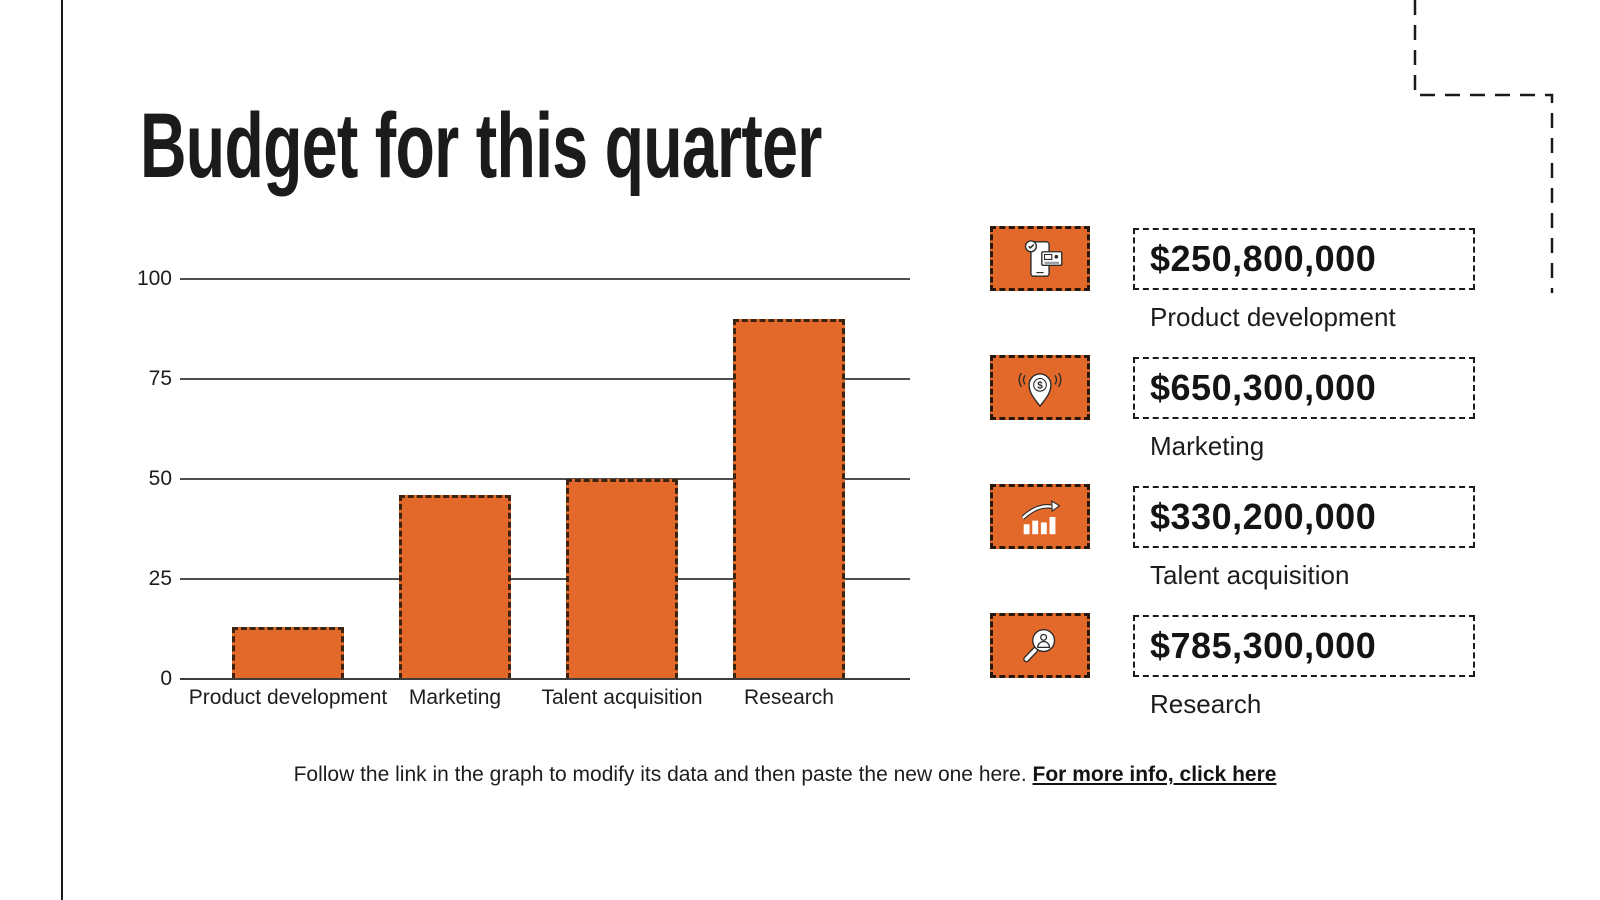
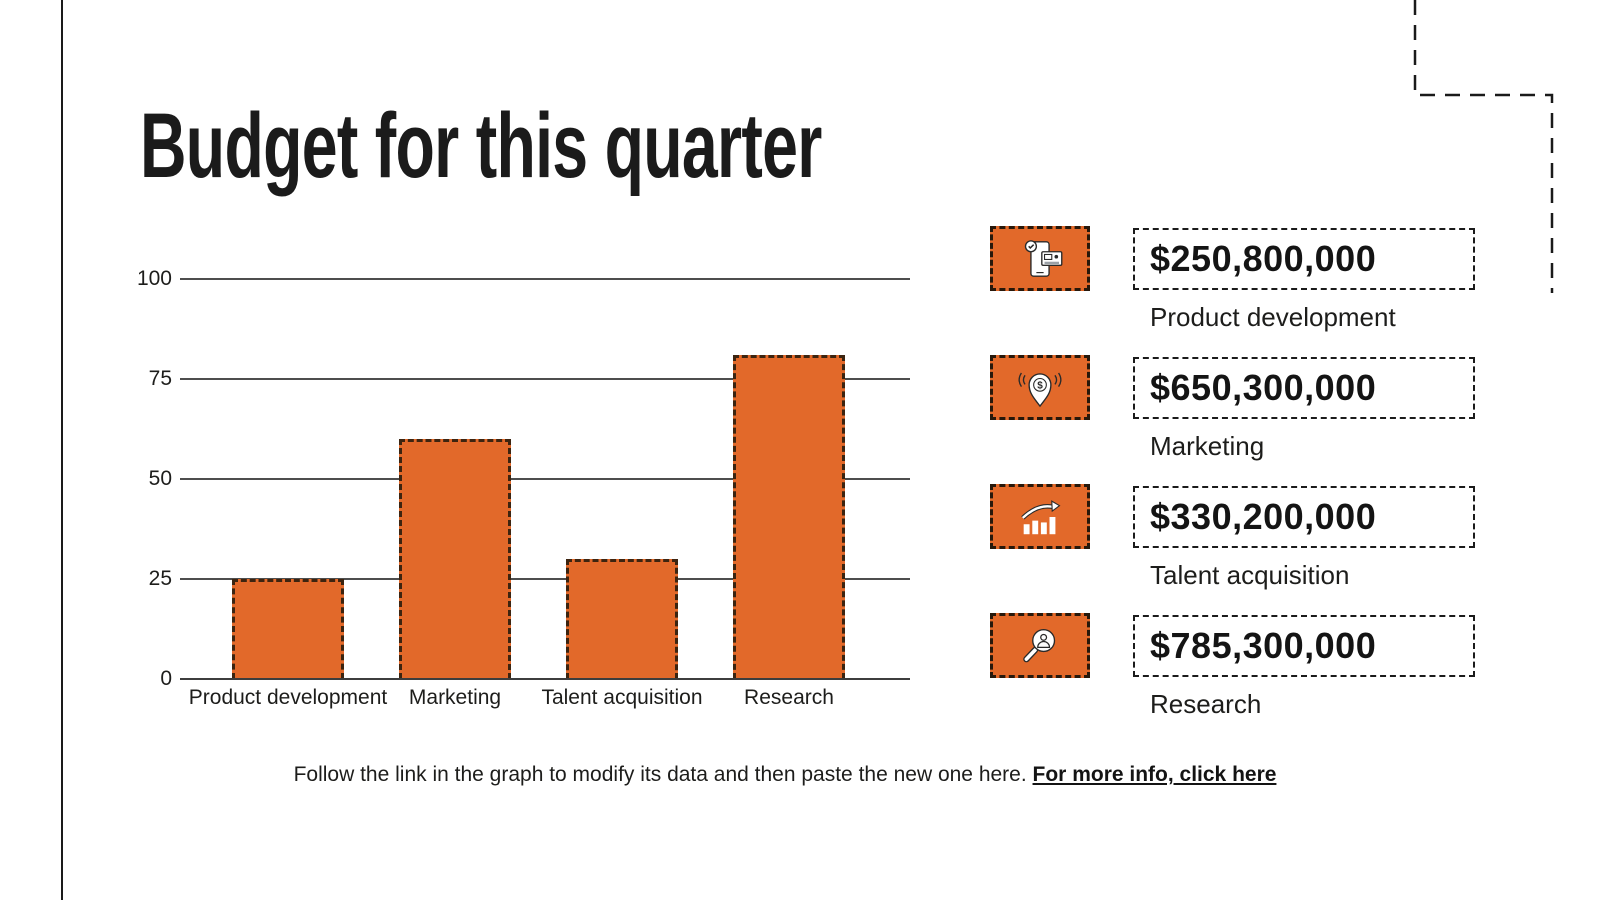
Product development: 13 -> 25
Marketing: 46 -> 60
Talent acquisition: 50 -> 30
Research: 90 -> 81
